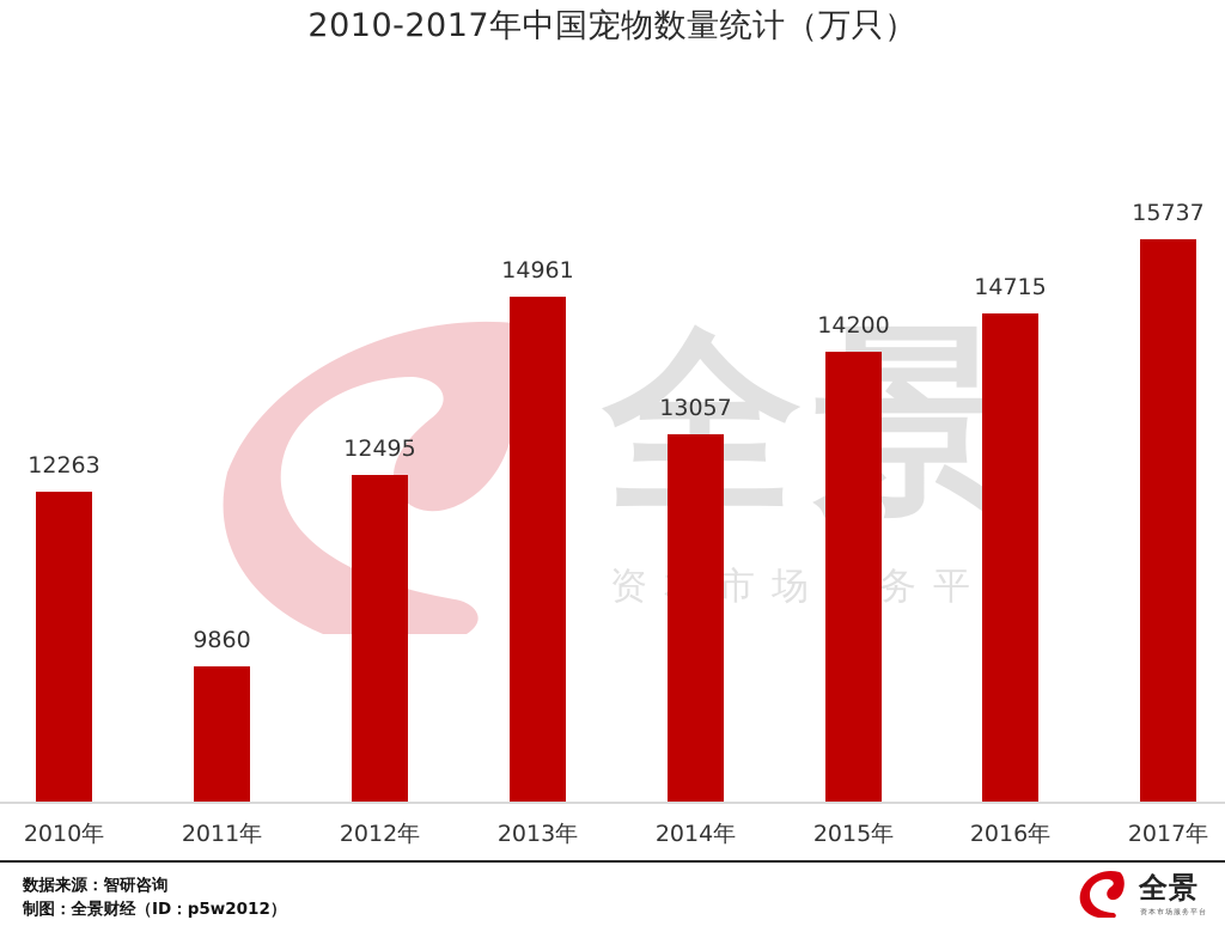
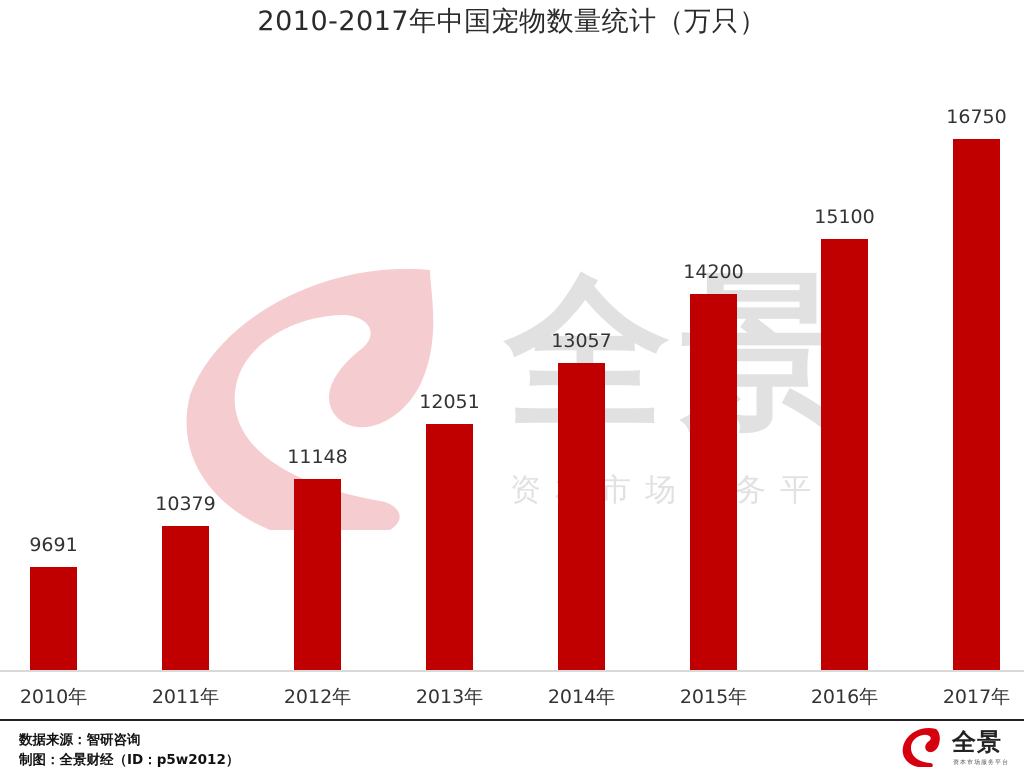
2010年: 12263 -> 9691
2011年: 9860 -> 10379
2012年: 12495 -> 11148
2013年: 14961 -> 12051
2016年: 14715 -> 15100
2017年: 15737 -> 16750
